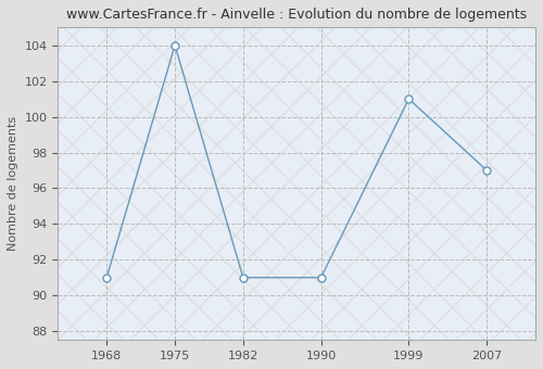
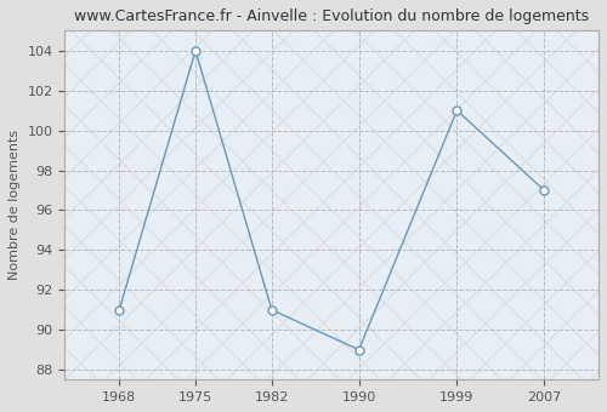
1990: 91 -> 89
